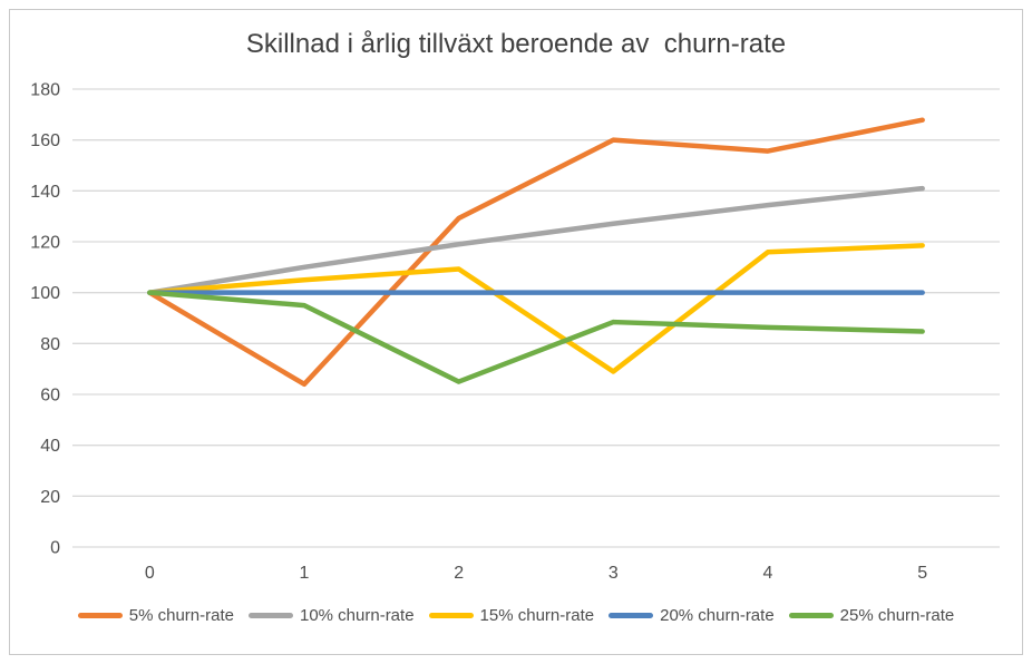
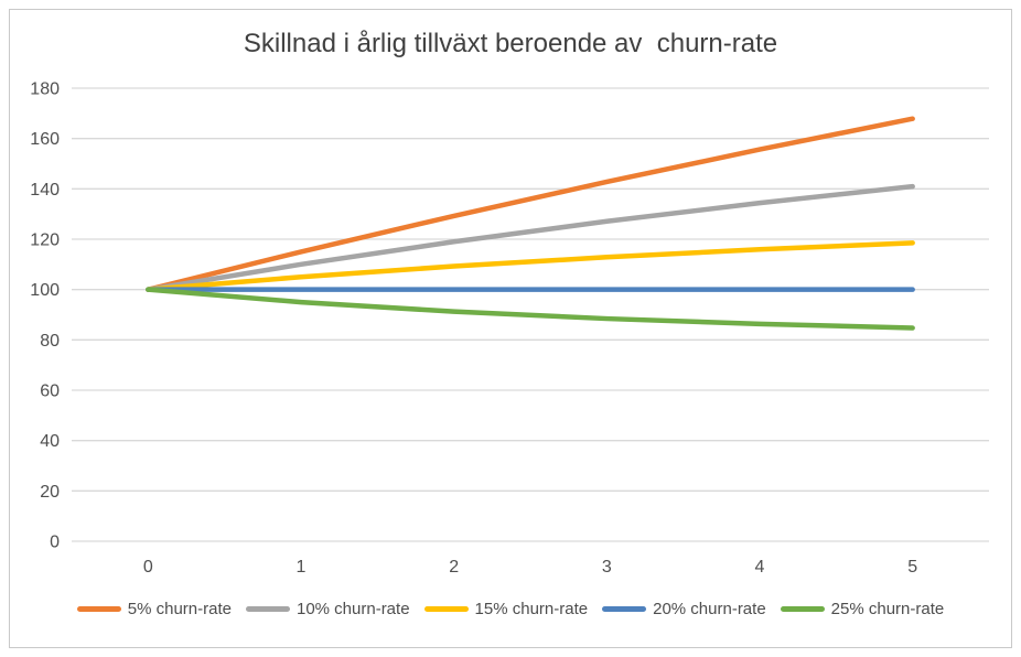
5% churn-rate/1: 64 -> 115
25% churn-rate/2: 65 -> 91
5% churn-rate/3: 160 -> 143
15% churn-rate/3: 69 -> 113
